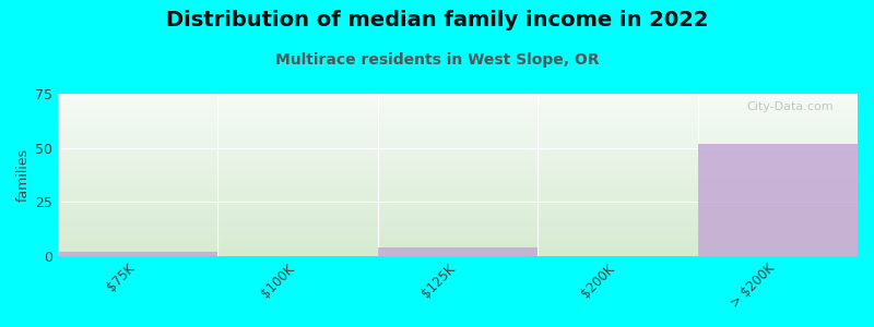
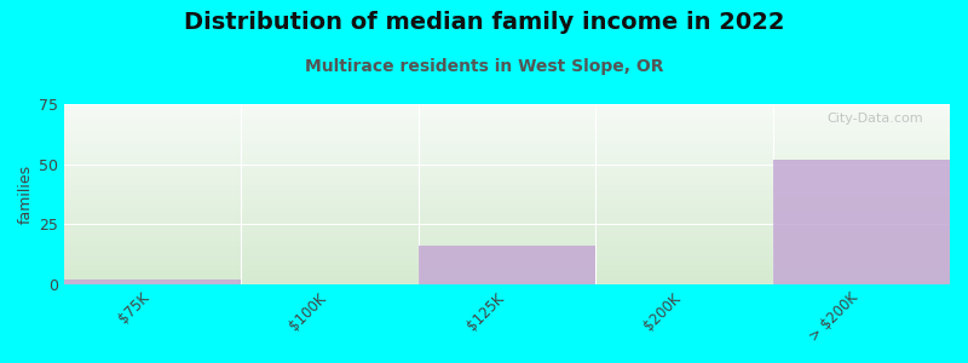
$125K: 4 -> 16
